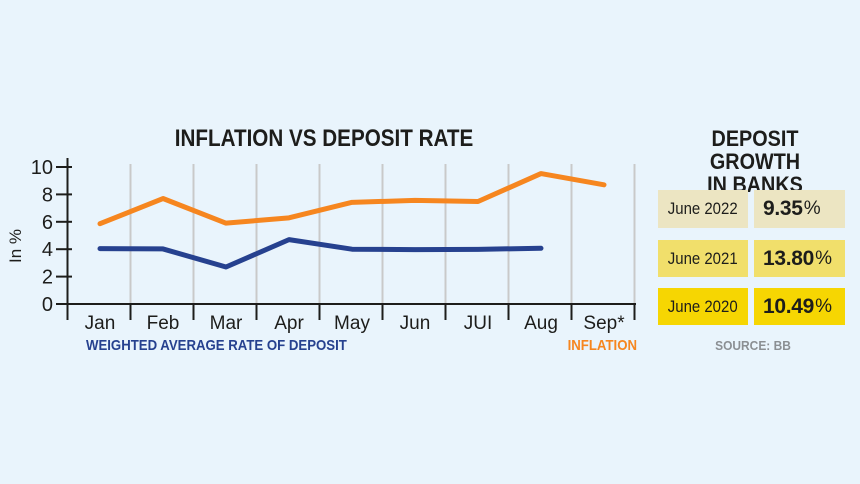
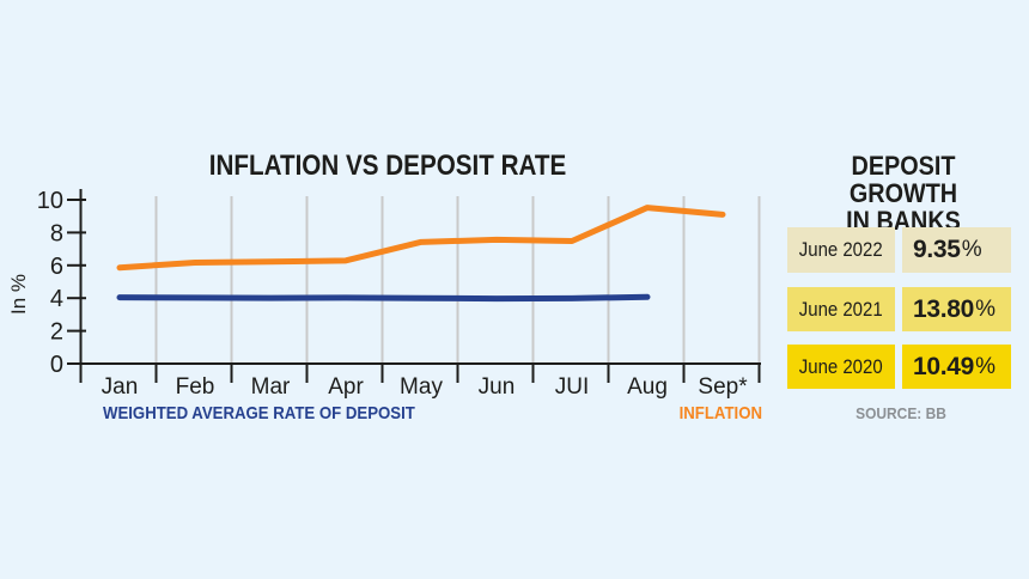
INFLATION/Feb: 7.7 -> 6.2
WEIGHTED AVERAGE RATE OF DEPOSIT/Mar: 2.7 -> 4.0
INFLATION/Mar: 5.9 -> 6.2
WEIGHTED AVERAGE RATE OF DEPOSIT/Apr: 4.7 -> 4.0
INFLATION/Sep*: 8.7 -> 9.1
